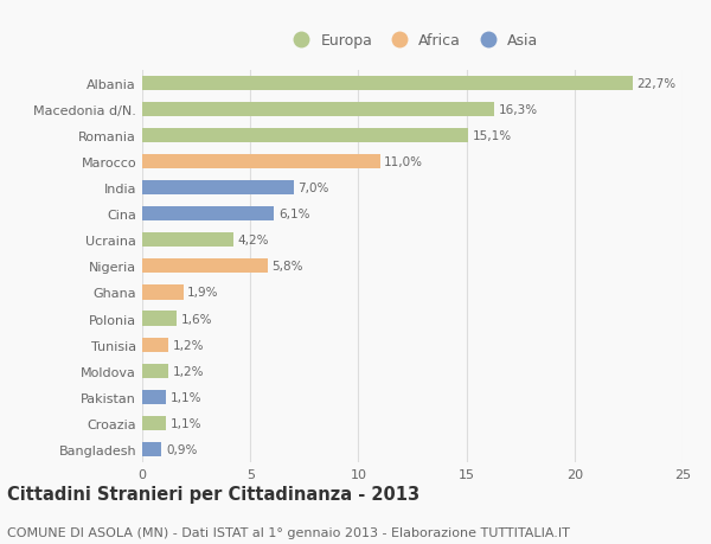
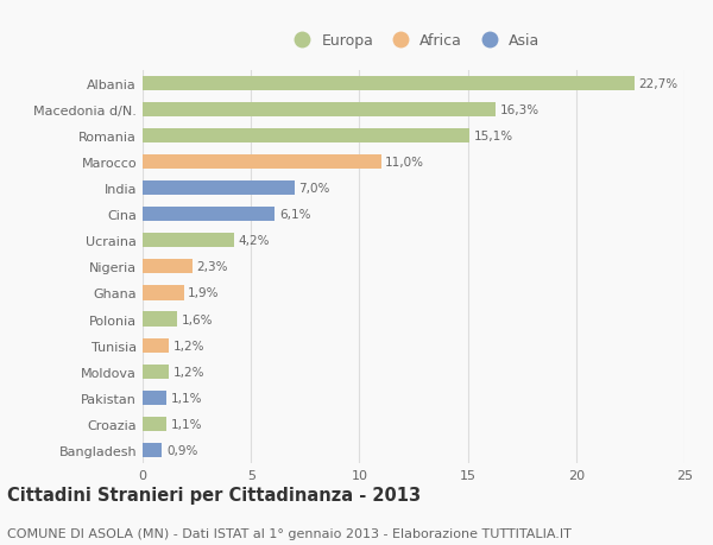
Nigeria: 5,8% -> 2,3%
